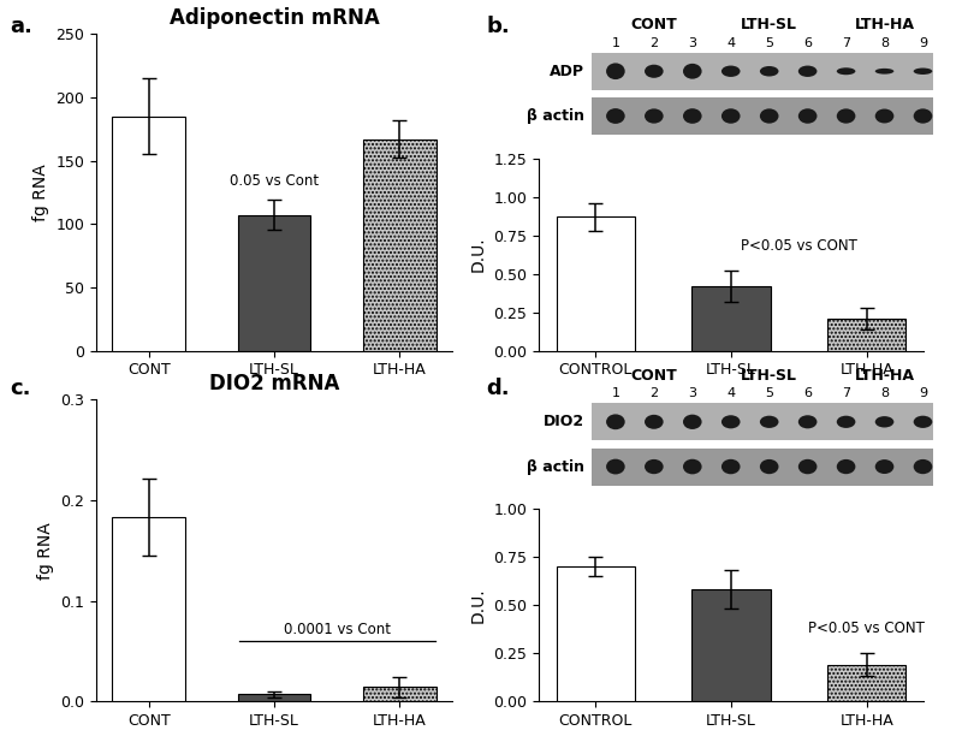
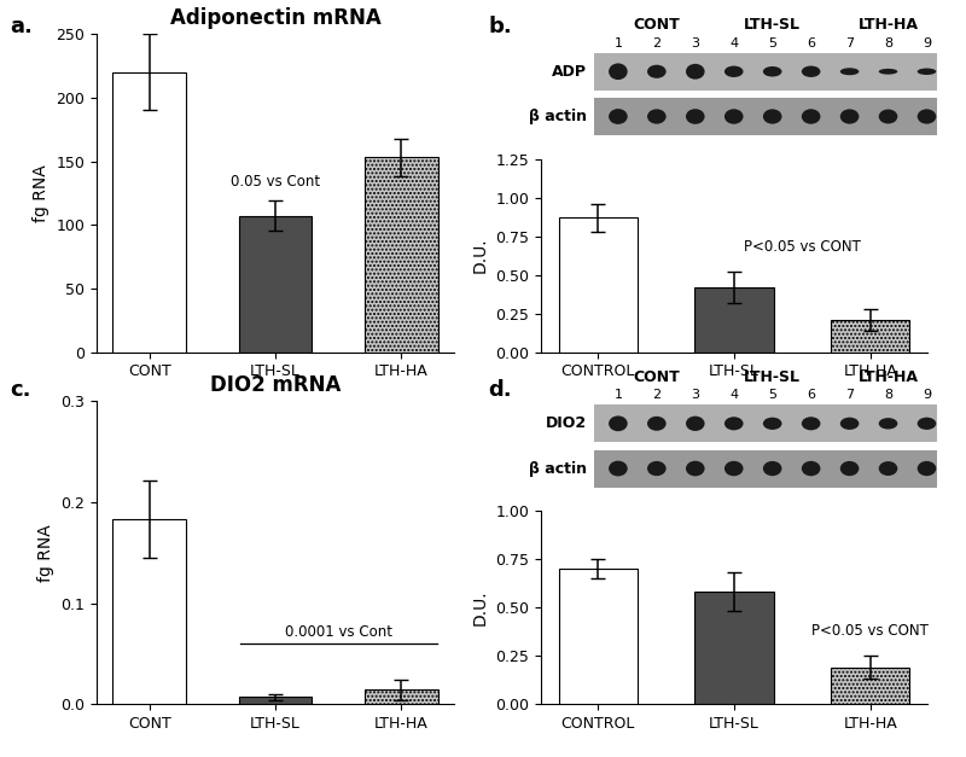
Adiponectin mRNA/CONT: 185 -> 220
Adiponectin mRNA/LTH-HA: 167 -> 153
